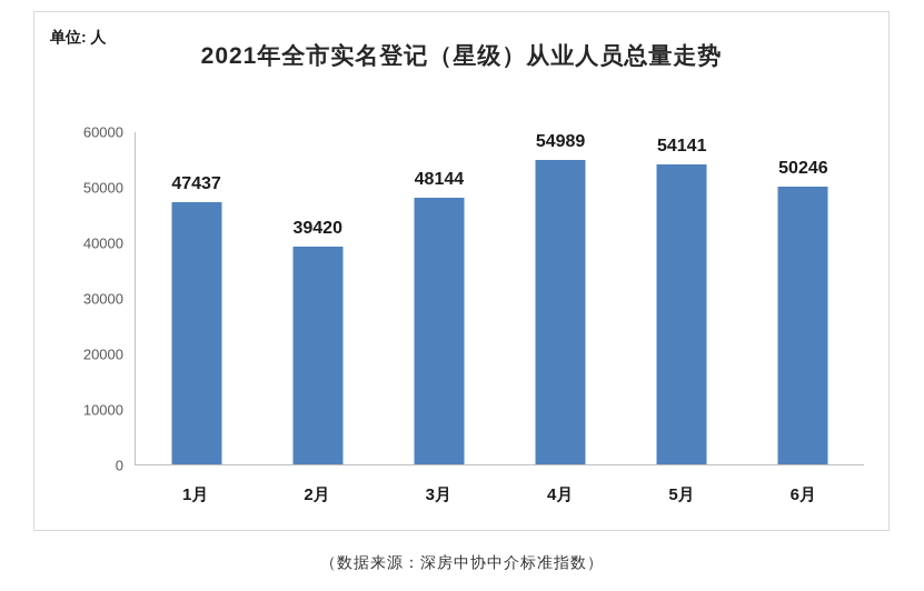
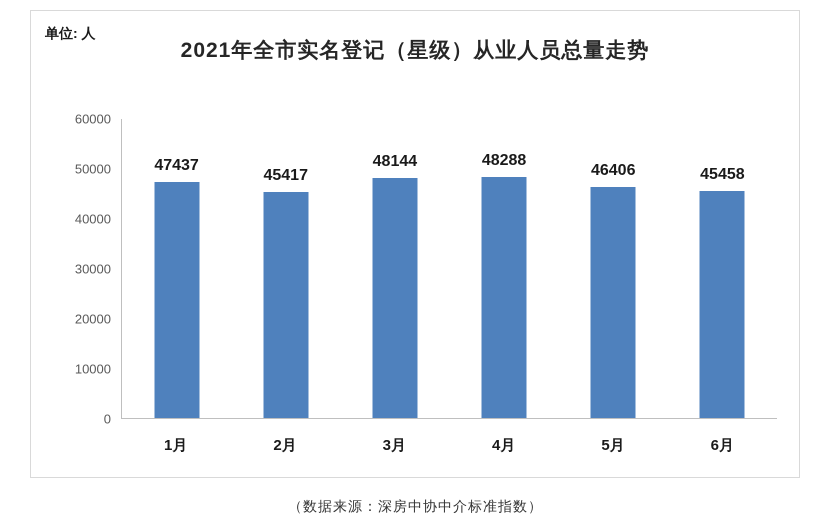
2月: 39420 -> 45417
4月: 54989 -> 48288
5月: 54141 -> 46406
6月: 50246 -> 45458
